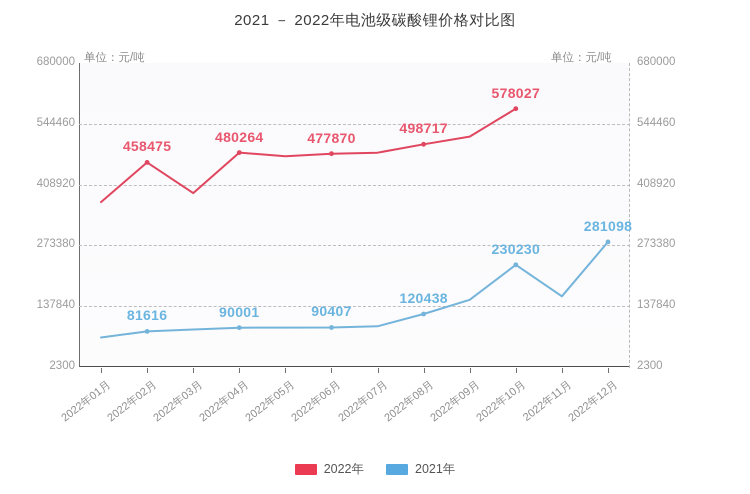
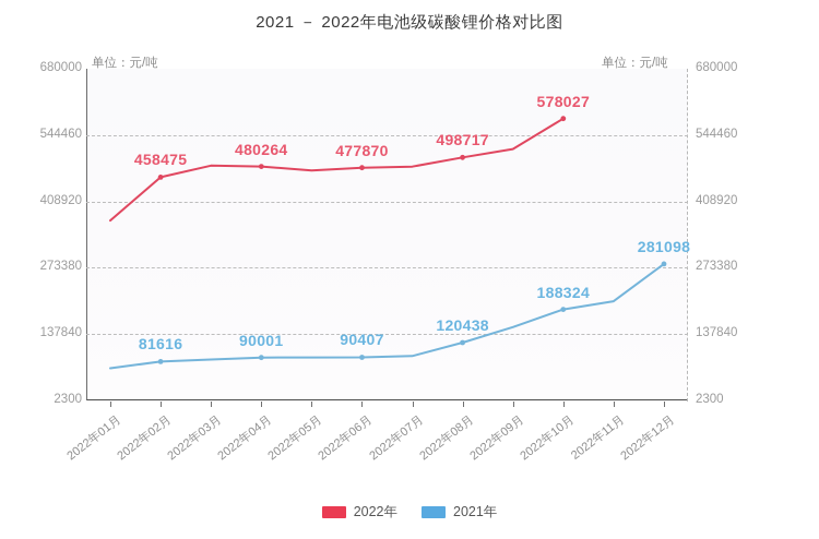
2022年/2022年03月: 390000 -> 480000
2021年/2022年10月: 230230 -> 188324
2021年/2022年11月: 160000 -> 200000
